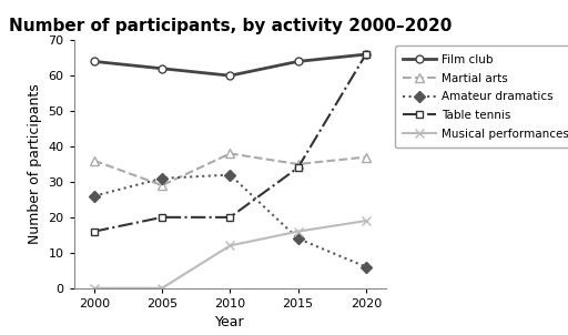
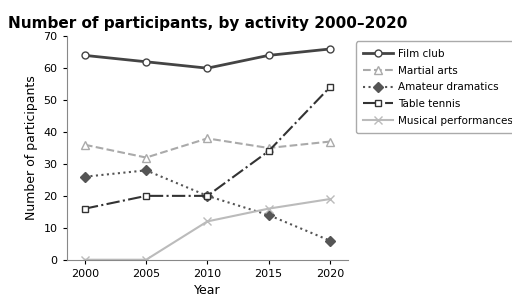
Martial arts/2005: 29 -> 32
Amateur dramatics/2005: 31 -> 28
Amateur dramatics/2010: 32 -> 20
Table tennis/2020: 66 -> 54
